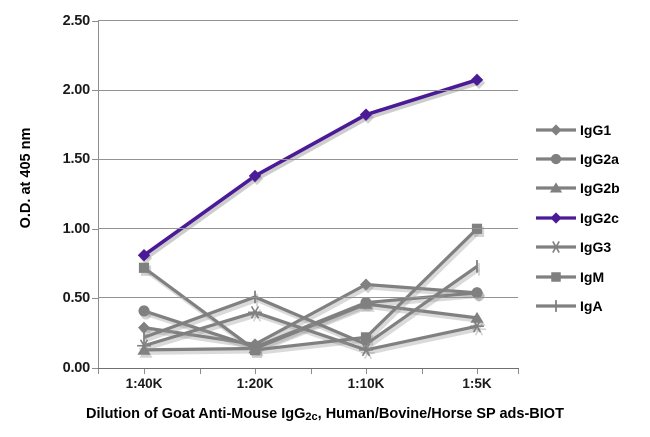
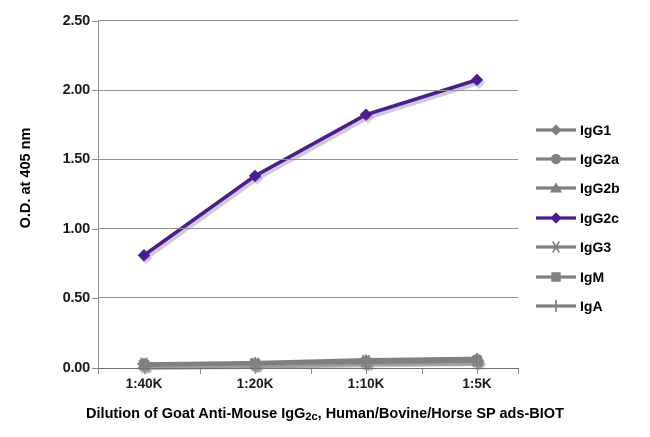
IgG1/1:40K: 0.29 -> 0.03
IgG2a/1:40K: 0.41 -> 0.03
IgG2b/1:40K: 0.13 -> 0.03
IgG3/1:40K: 0.16 -> 0.03
IgM/1:40K: 0.72 -> 0.02
IgA/1:40K: 0.22 -> 0.02
IgG1/1:20K: 0.17 -> 0.03
IgG2a/1:20K: 0.15 -> 0.03
IgG2b/1:20K: 0.14 -> 0.04
IgG3/1:20K: 0.40 -> 0.03
IgM/1:20K: 0.13 -> 0.03
IgA/1:20K: 0.51 -> 0.03
IgG1/1:10K: 0.60 -> 0.05
IgG2a/1:10K: 0.47 -> 0.05
IgG2b/1:10K: 0.46 -> 0.06
IgG3/1:10K: 0.13 -> 0.05
IgM/1:10K: 0.22 -> 0.04
IgA/1:10K: 0.17 -> 0.04
IgG1/1:5K: 0.54 -> 0.05
IgG2a/1:5K: 0.54 -> 0.06
IgG2b/1:5K: 0.36 -> 0.07
IgG3/1:5K: 0.30 -> 0.05
IgM/1:5K: 1.00 -> 0.05
IgA/1:5K: 0.73 -> 0.05
